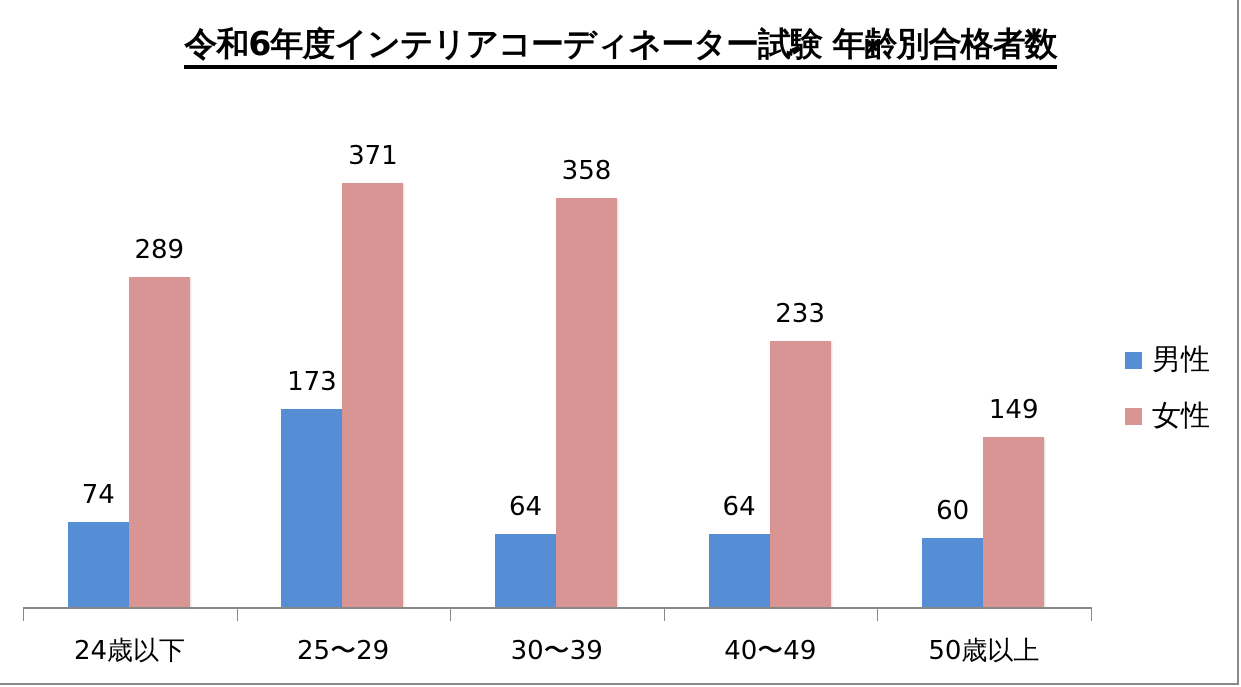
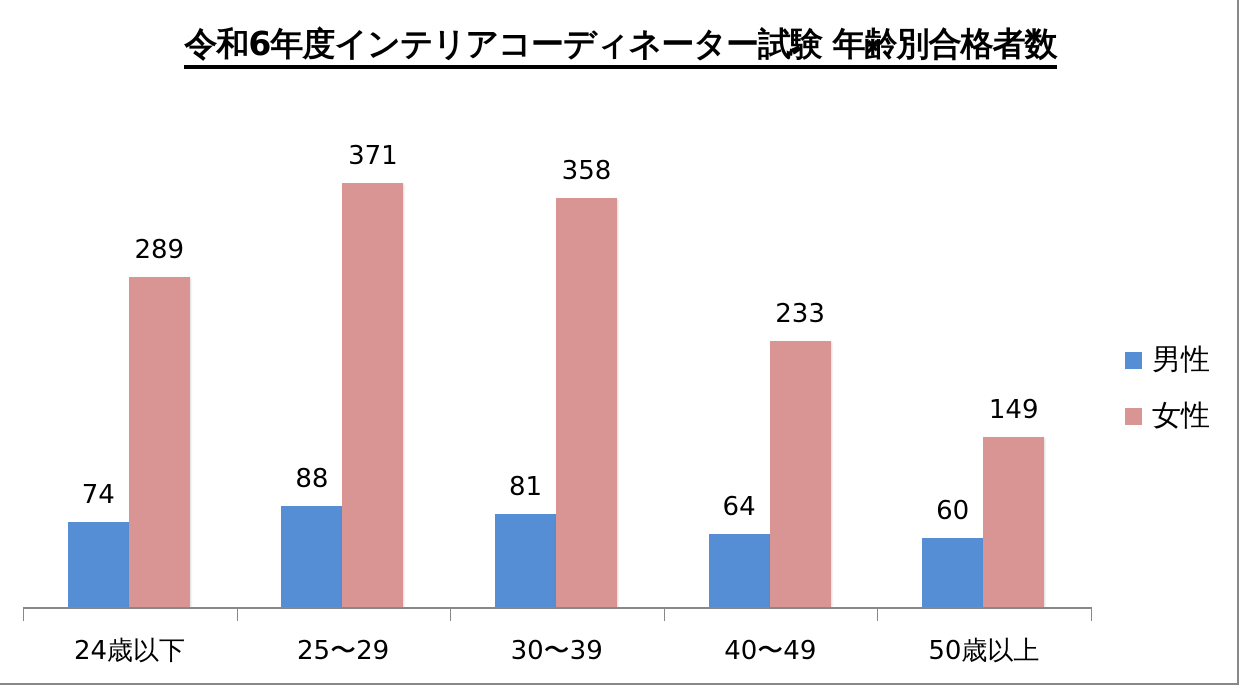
男性/25〜29: 173 -> 88
男性/30〜39: 64 -> 81
